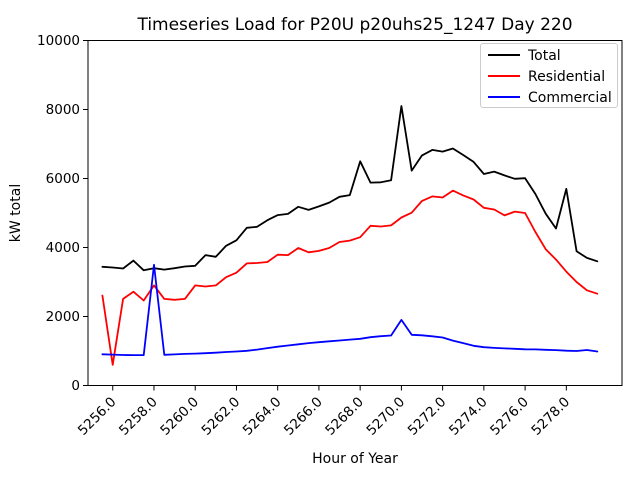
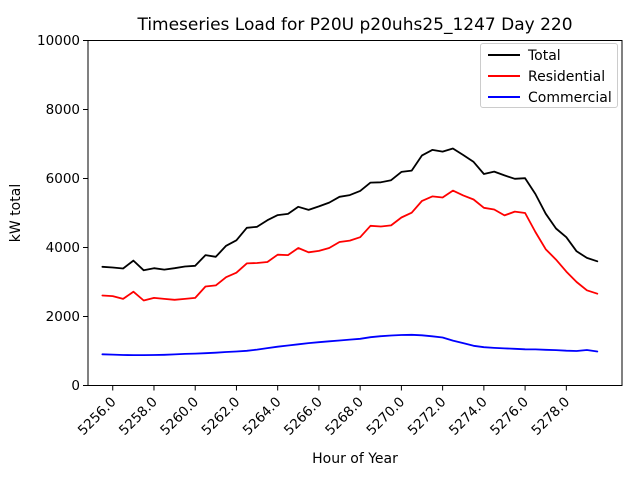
Residential/5256.0: 600 -> 2600
Residential/5258.0: 2900 -> 2500
Commercial/5258.0: 3500 -> 900
Residential/5260.0: 2900 -> 2500
Total/5268.0: 6500 -> 5600
Total/5270.0: 8100 -> 6200
Commercial/5270.0: 1900 -> 1500
Total/5278.0: 5700 -> 4300
